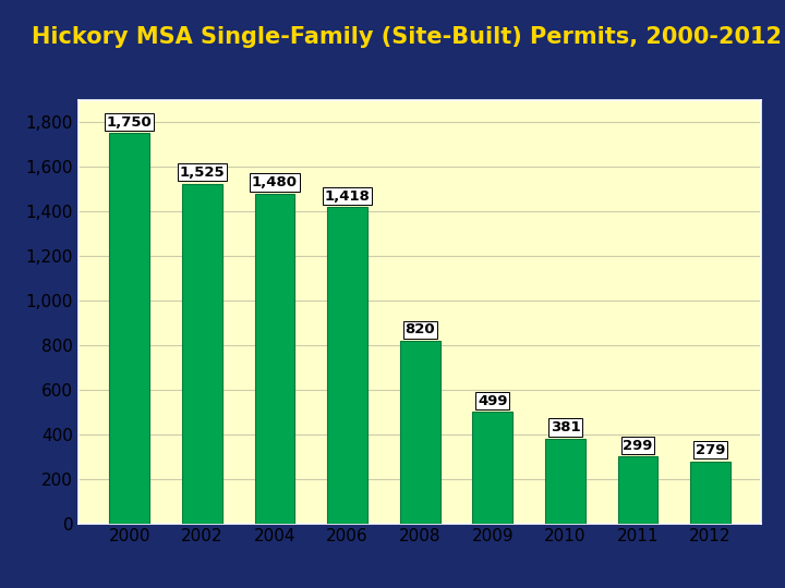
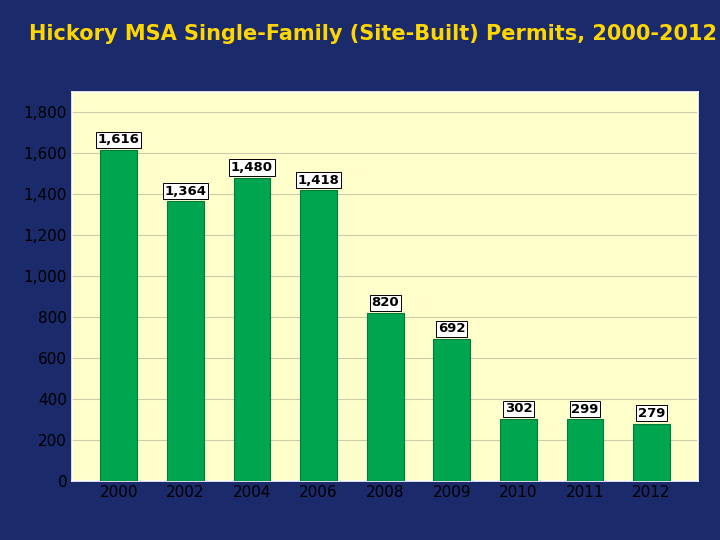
2000: 1,750 -> 1,616
2002: 1,525 -> 1,364
2009: 499 -> 692
2010: 381 -> 302
